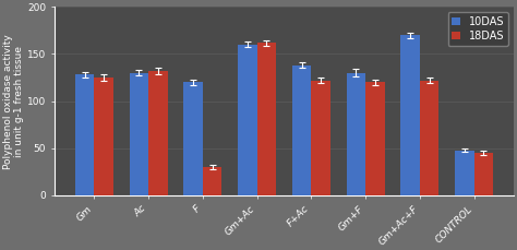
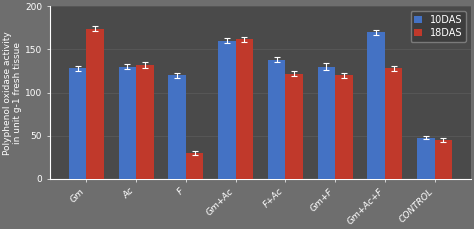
18DAS/Gm: 125 -> 174
18DAS/Gm+Ac+F: 122 -> 128
